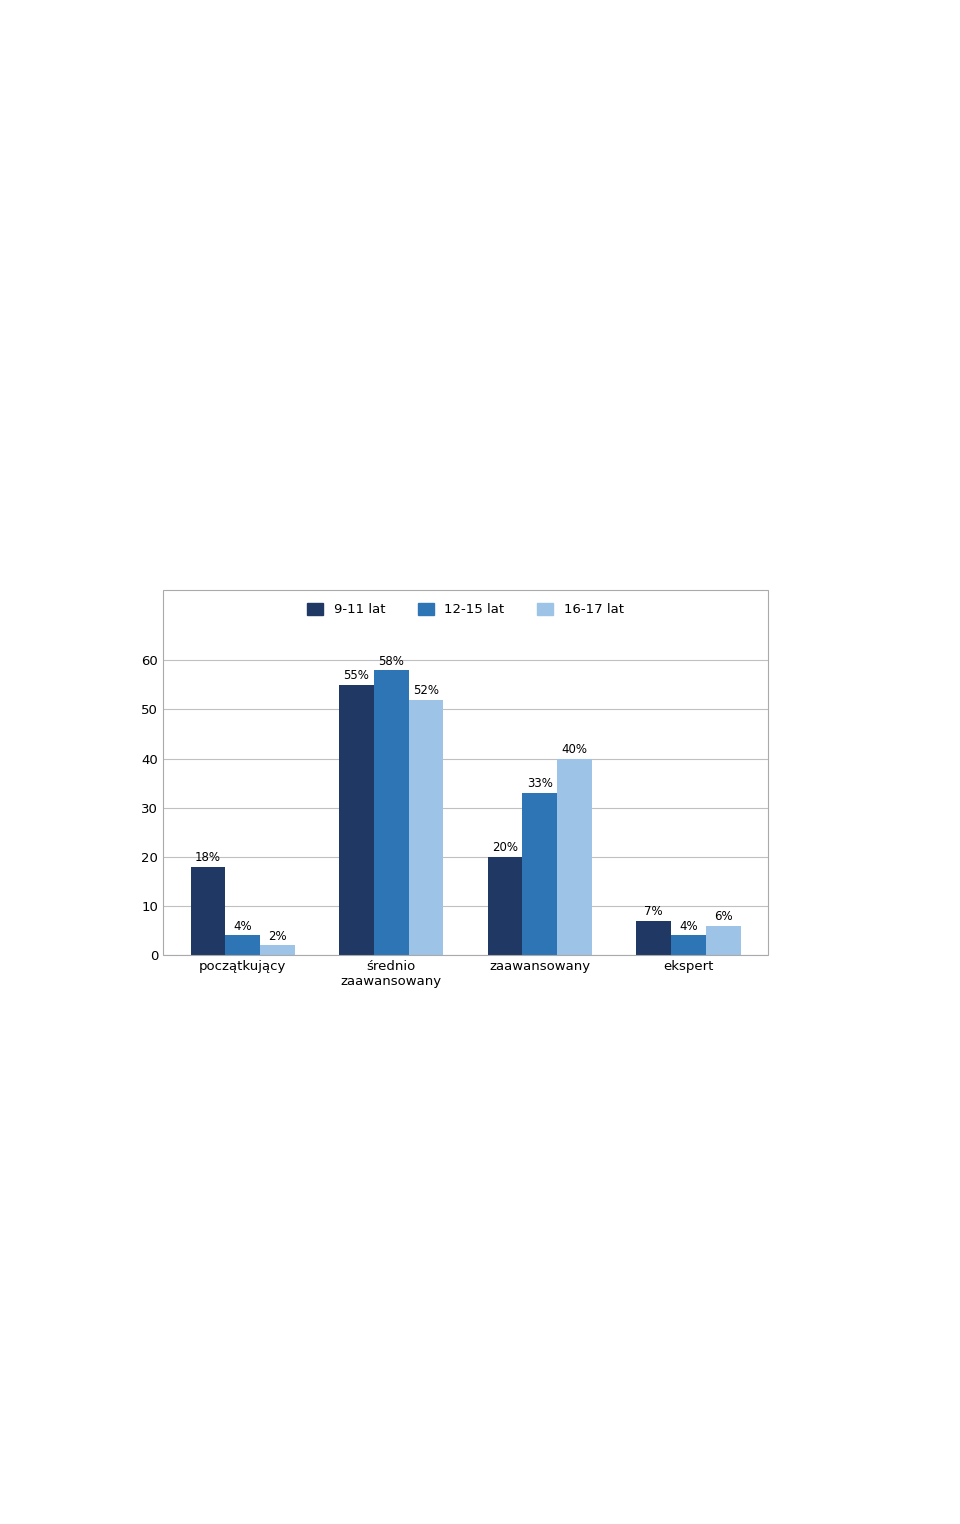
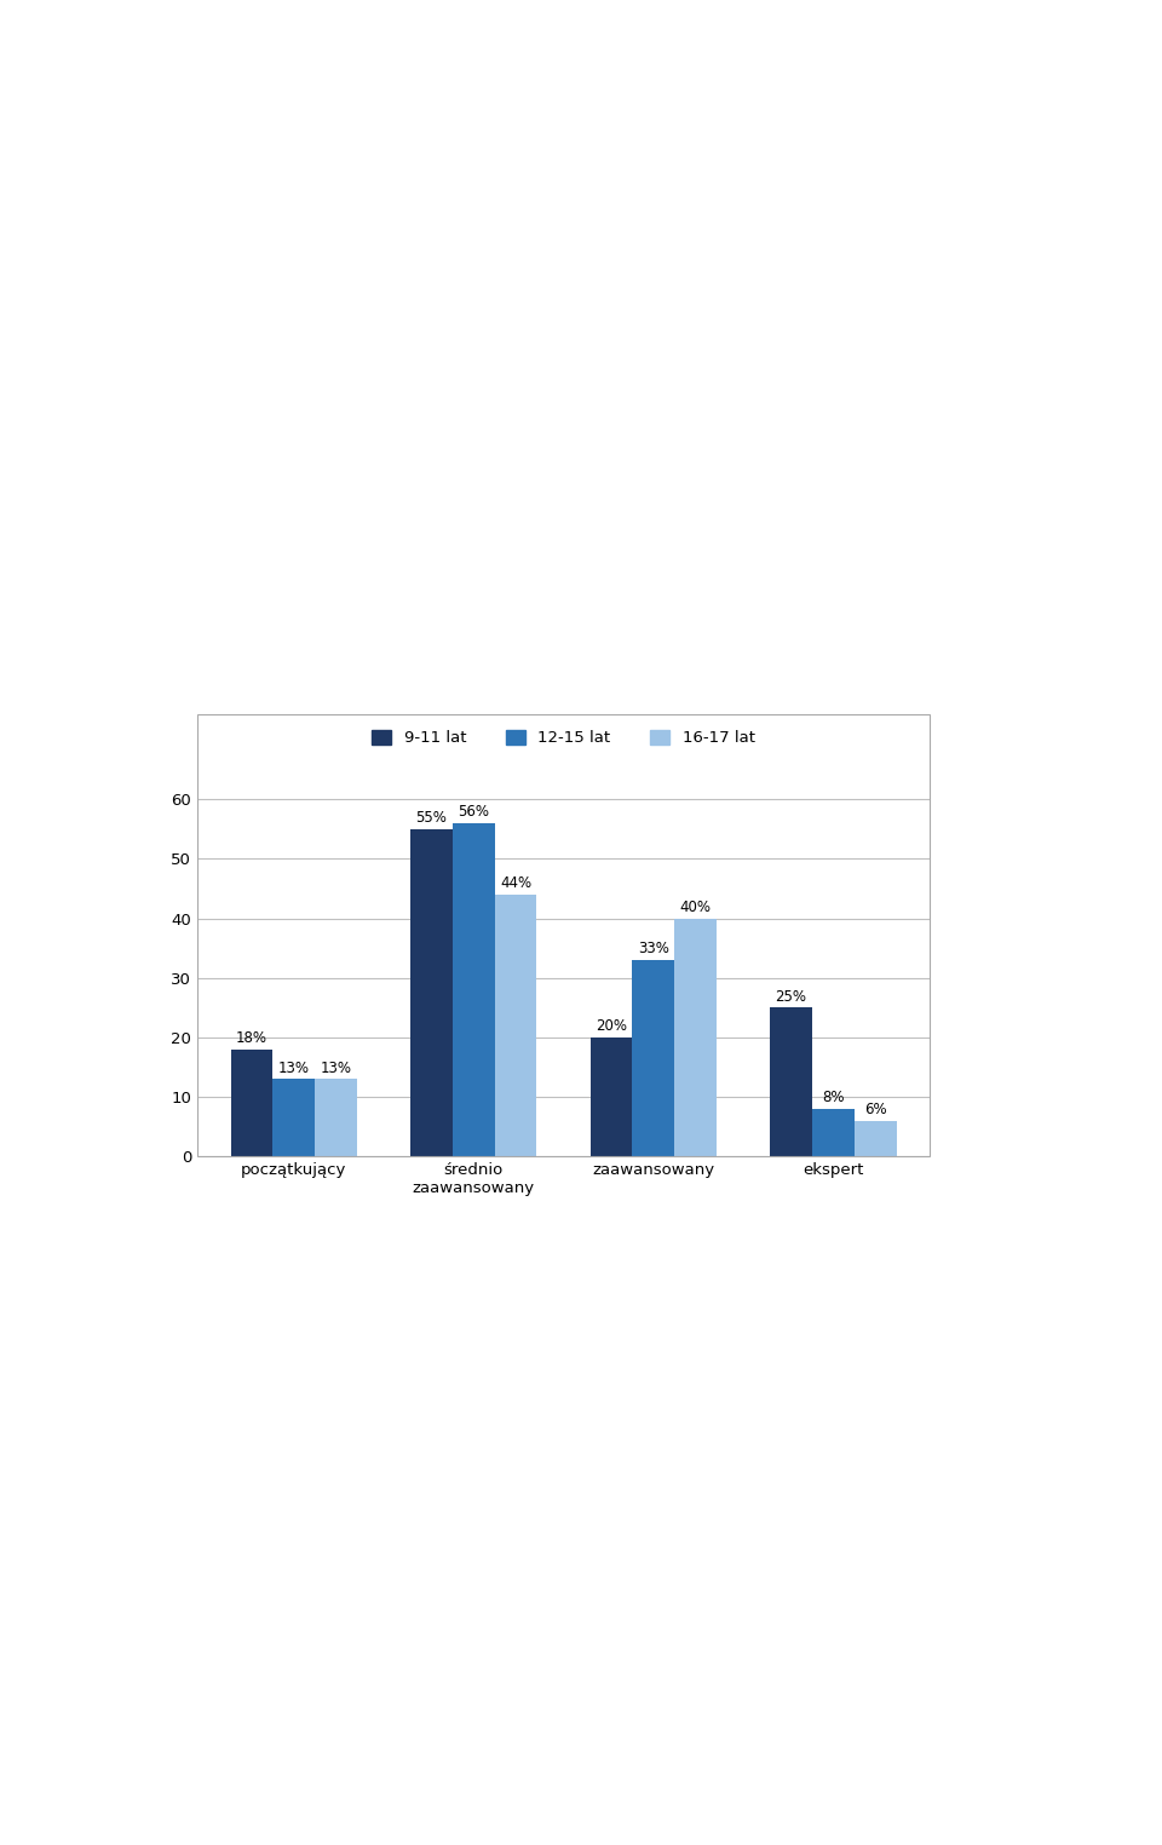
12-15 lat/początkujący: 4% -> 13%
16-17 lat/początkujący: 2% -> 13%
12-15 lat/średnio zaawansowany: 58% -> 56%
16-17 lat/średnio zaawansowany: 52% -> 44%
9-11 lat/ekspert: 7% -> 25%
12-15 lat/ekspert: 4% -> 8%
